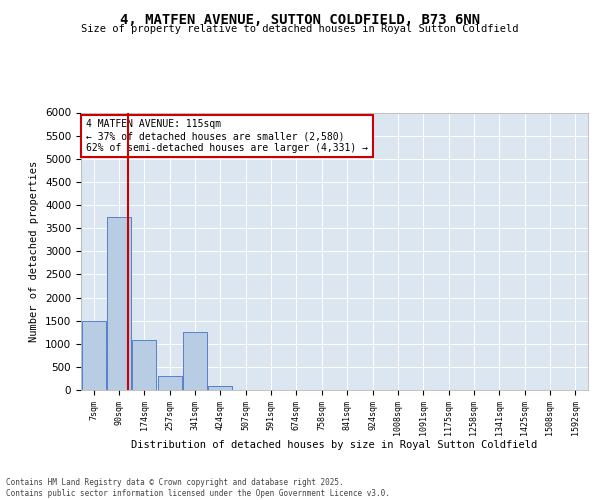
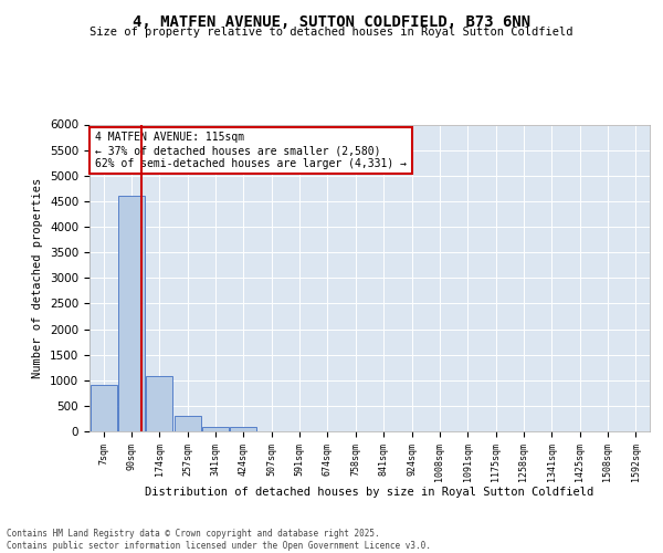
7sqm: 1500 -> 900
90sqm: 3750 -> 4600
341sqm: 1250 -> 90
